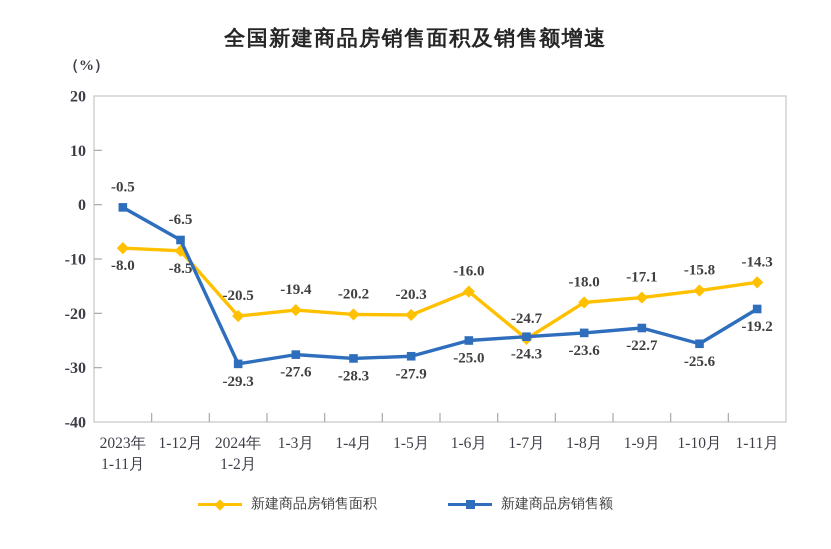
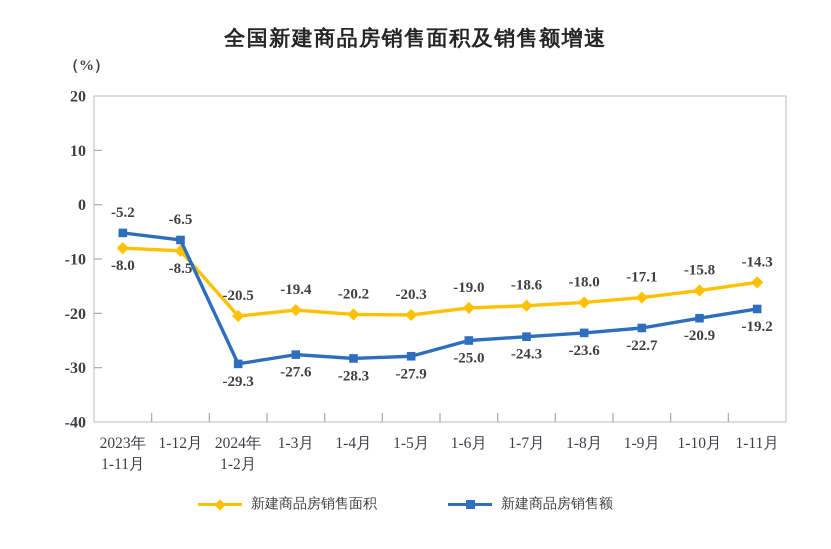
新建商品房销售额/2023年 1-11月: -0.5 -> -5.2
新建商品房销售面积/1-6月: -16.0 -> -19.0
新建商品房销售面积/1-7月: -24.7 -> -18.6
新建商品房销售额/1-10月: -25.6 -> -20.9
